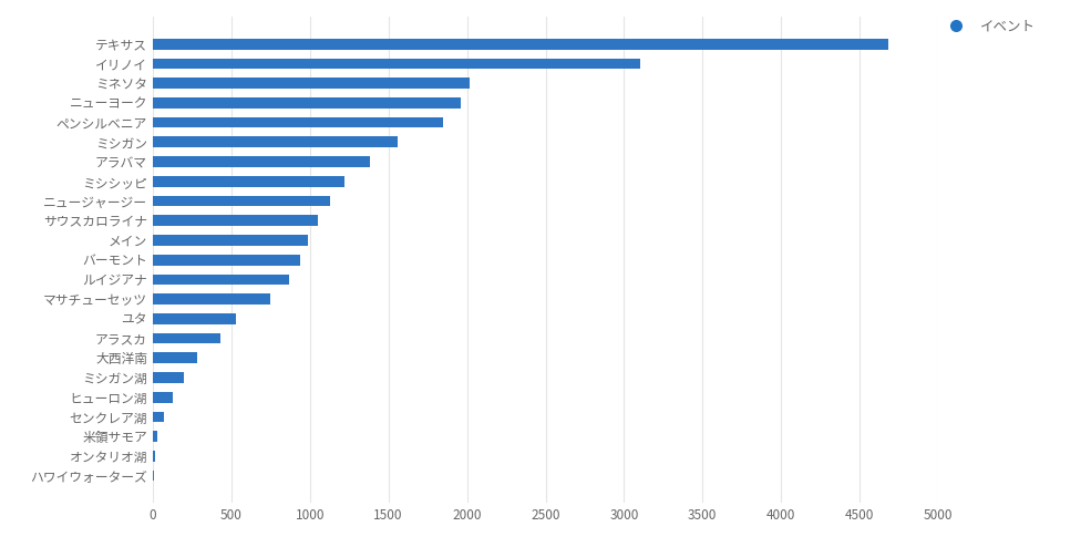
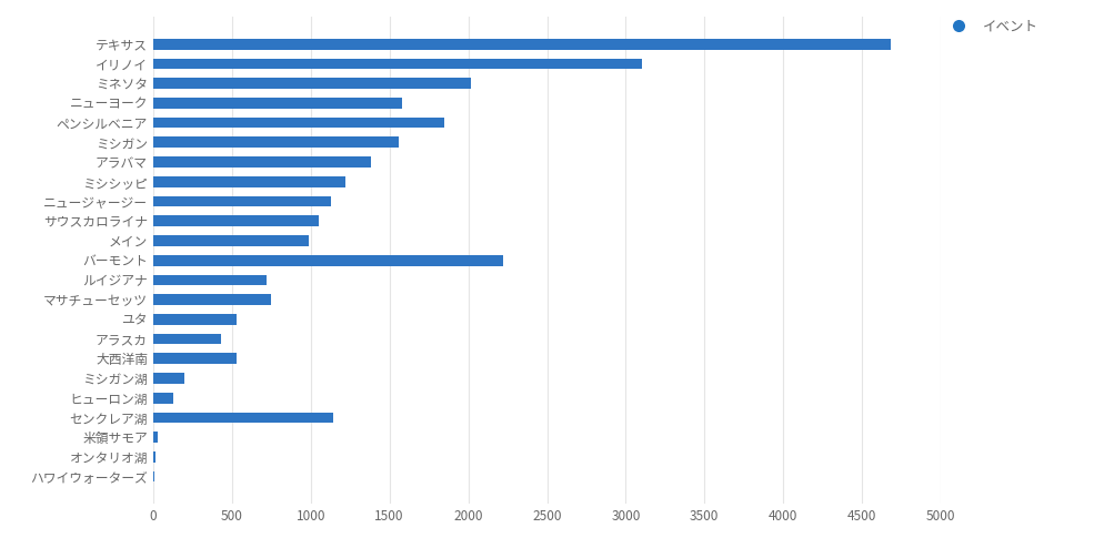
ニューヨーク: 1960 -> 1580
バーモント: 940 -> 2220
ルイジアナ: 870 -> 720
大西洋南: 280 -> 530
センクレア湖: 70 -> 1140
